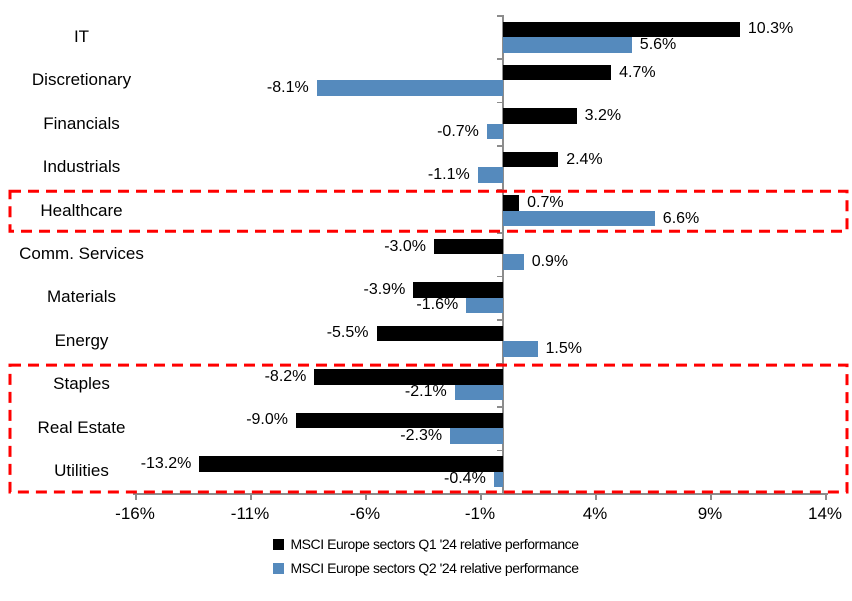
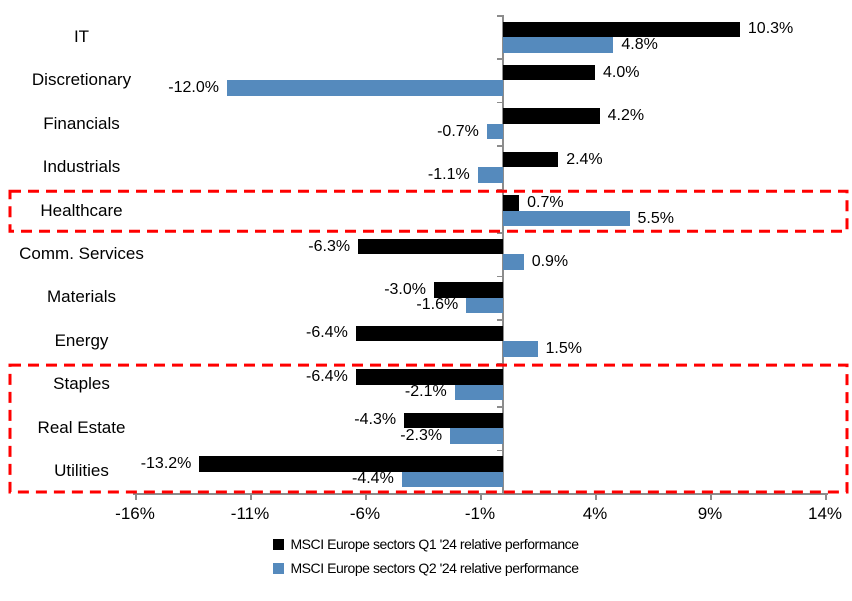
MSCI Europe sectors Q2 '24 relative performance/IT: 5.6% -> 4.8%
MSCI Europe sectors Q1 '24 relative performance/Discretionary: 4.7% -> 4.0%
MSCI Europe sectors Q2 '24 relative performance/Discretionary: -8.1% -> -12.0%
MSCI Europe sectors Q1 '24 relative performance/Financials: 3.2% -> 4.2%
MSCI Europe sectors Q2 '24 relative performance/Healthcare: 6.6% -> 5.5%
MSCI Europe sectors Q1 '24 relative performance/Comm. Services: -3.0% -> -6.3%
MSCI Europe sectors Q1 '24 relative performance/Materials: -3.9% -> -3.0%
MSCI Europe sectors Q1 '24 relative performance/Energy: -5.5% -> -6.4%
MSCI Europe sectors Q1 '24 relative performance/Staples: -8.2% -> -6.4%
MSCI Europe sectors Q1 '24 relative performance/Real Estate: -9.0% -> -4.3%
MSCI Europe sectors Q2 '24 relative performance/Utilities: -0.4% -> -4.4%
